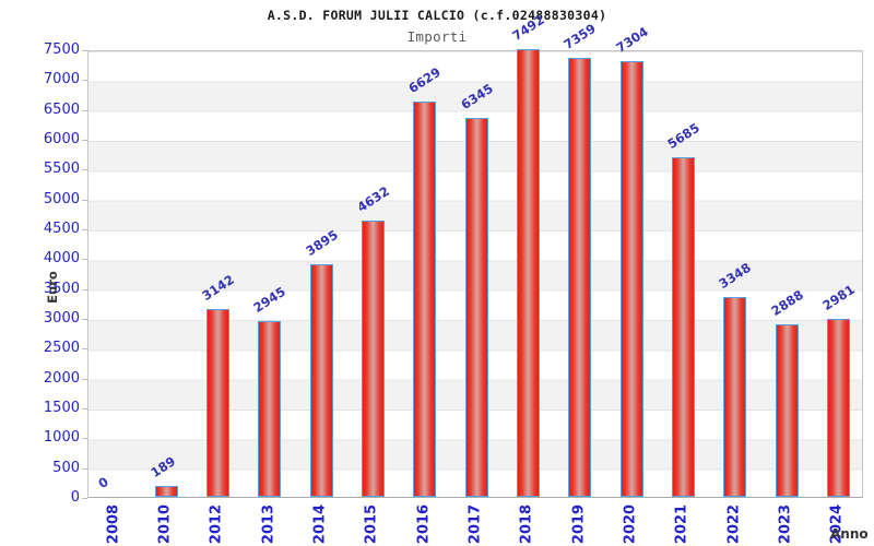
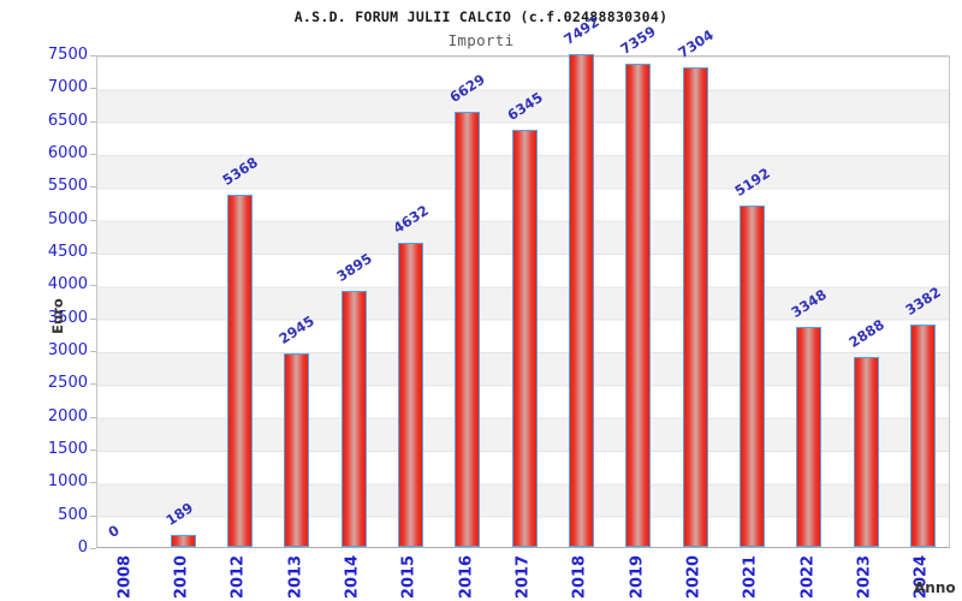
2012: 3142 -> 5368
2021: 5685 -> 5192
2024: 2981 -> 3382
